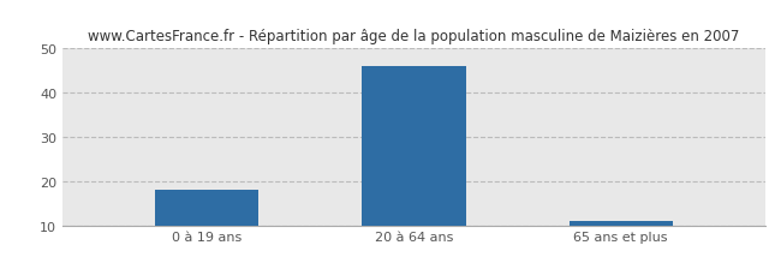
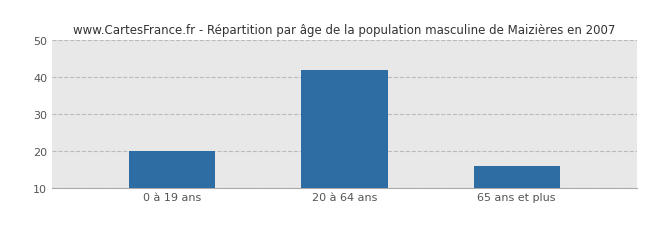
0 à 19 ans: 18 -> 20
20 à 64 ans: 46 -> 42
65 ans et plus: 11 -> 16
